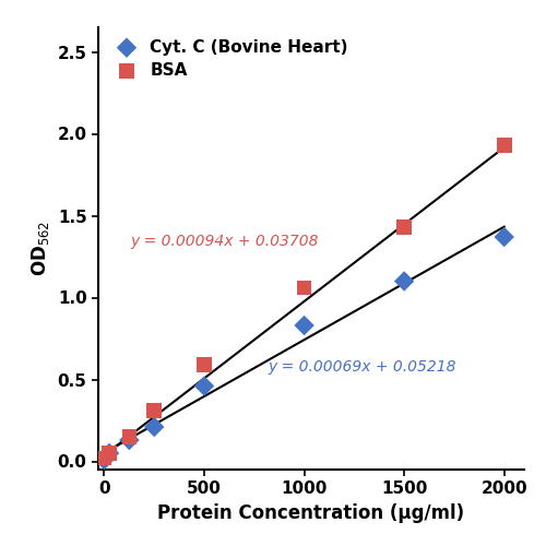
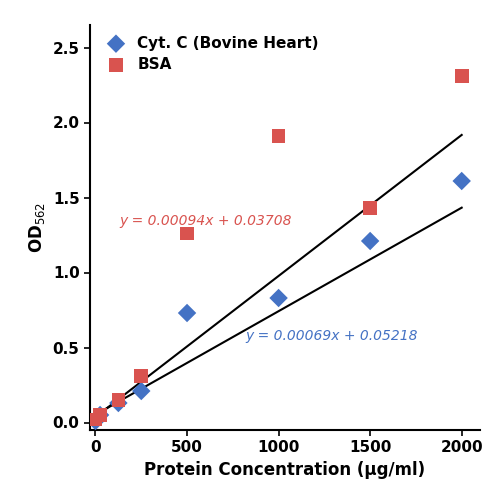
BSA/500: 0.59 -> 1.26
Cyt. C (Bovine Heart)/500: 0.46 -> 0.73
BSA/1000: 1.06 -> 1.91
Cyt. C (Bovine Heart)/1500: 1.10 -> 1.21
BSA/2000: 1.93 -> 2.31
Cyt. C (Bovine Heart)/2000: 1.37 -> 1.61
